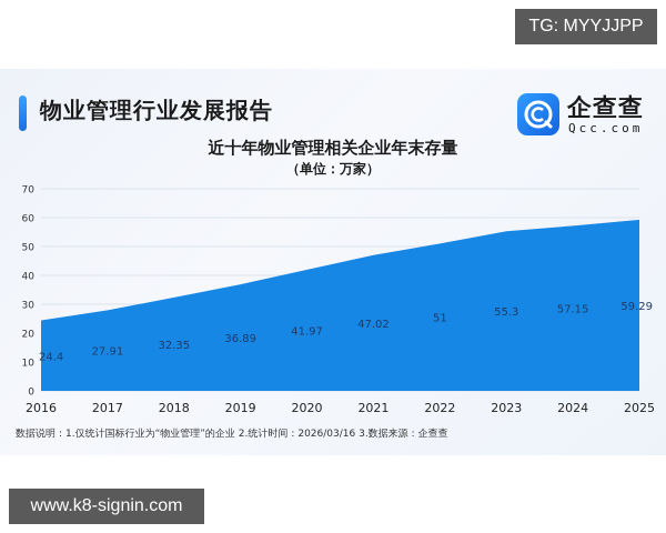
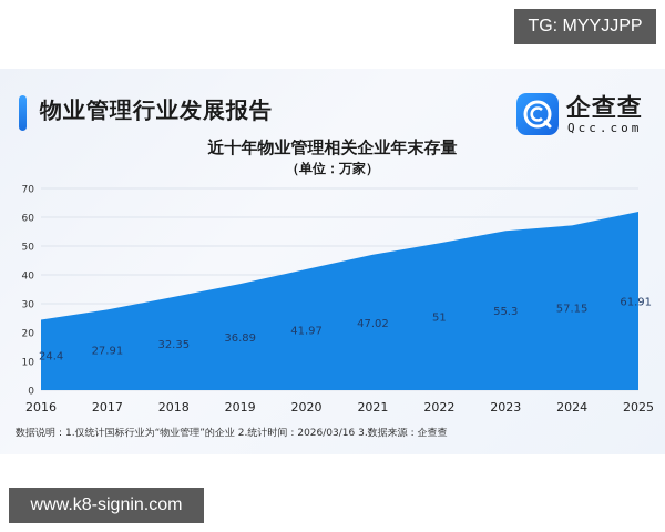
2025: 59.29 -> 61.91
